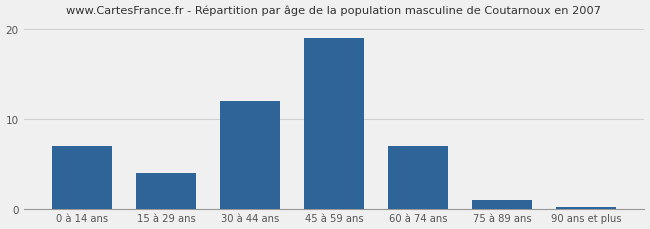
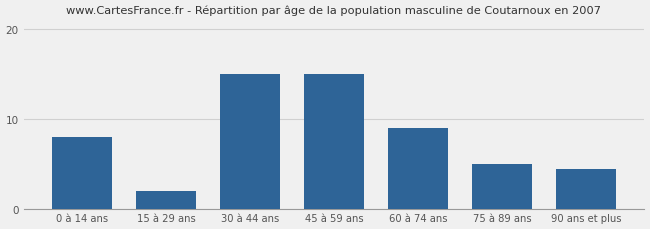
0 à 14 ans: 7.0 -> 8.0
15 à 29 ans: 4.0 -> 2.0
30 à 44 ans: 12.0 -> 15.0
45 à 59 ans: 19.0 -> 15.0
60 à 74 ans: 7.0 -> 9.0
75 à 89 ans: 1.0 -> 5.0
90 ans et plus: 0.2 -> 4.4
